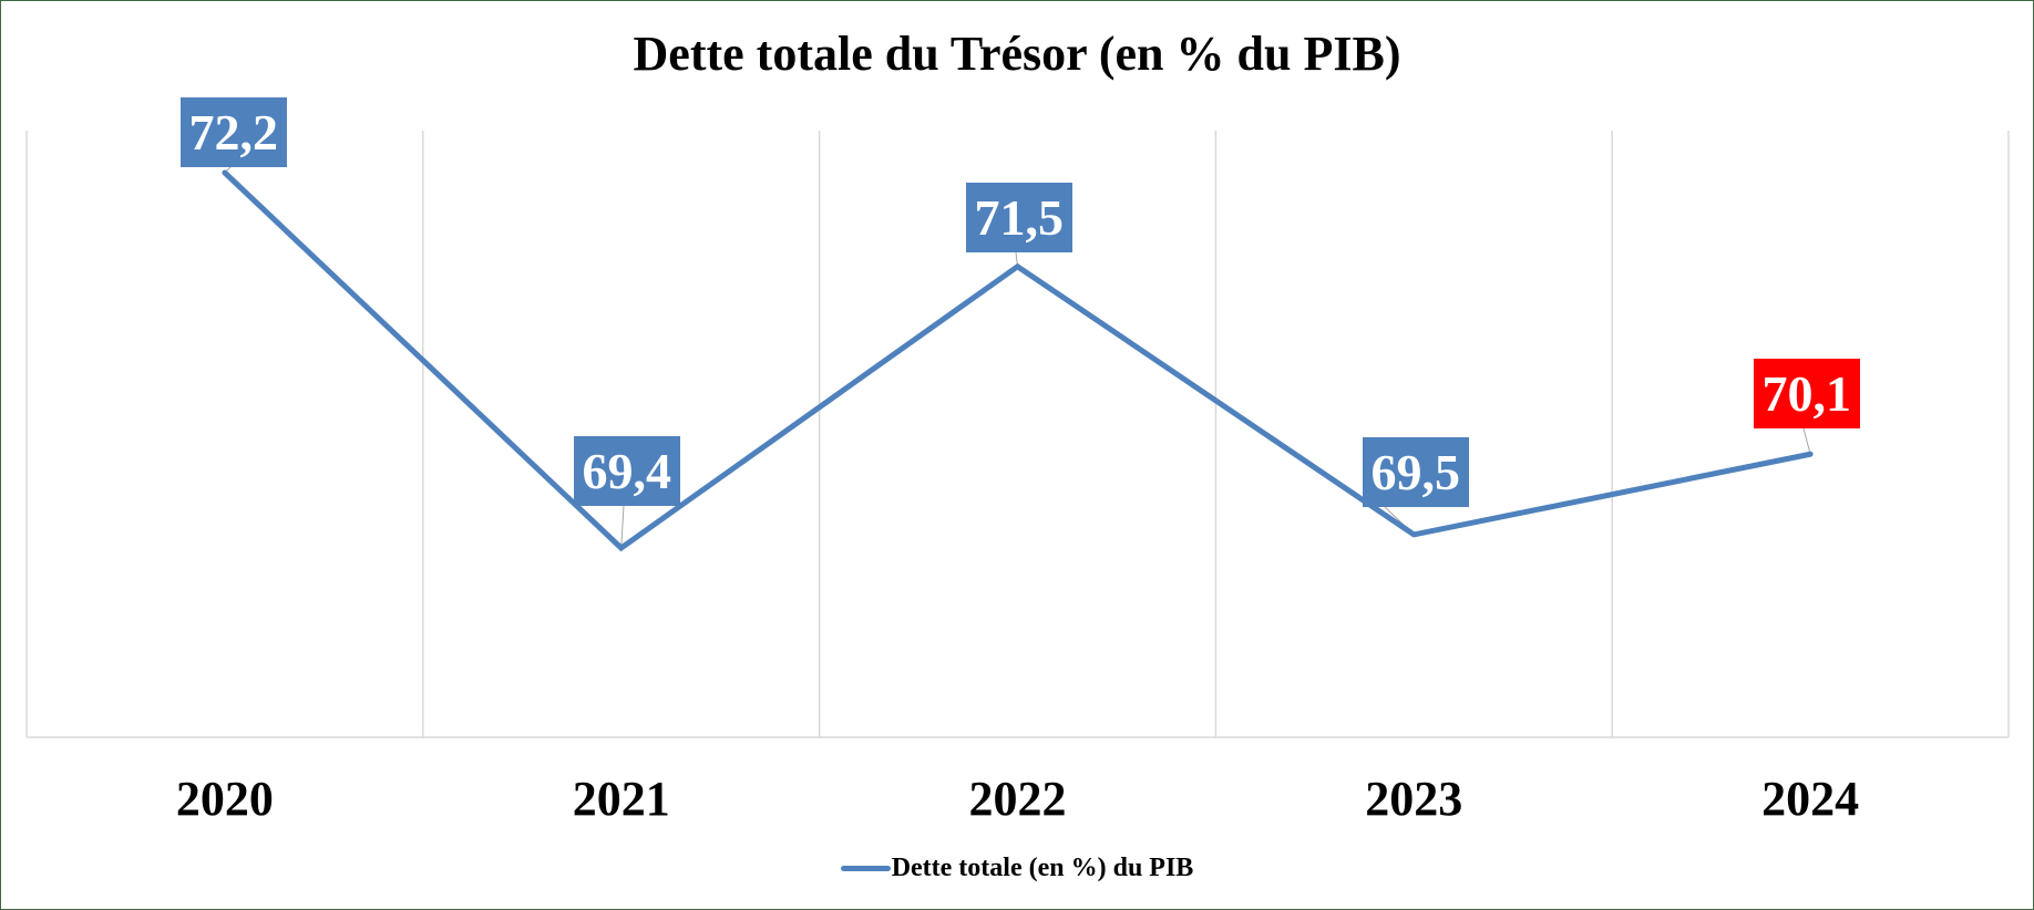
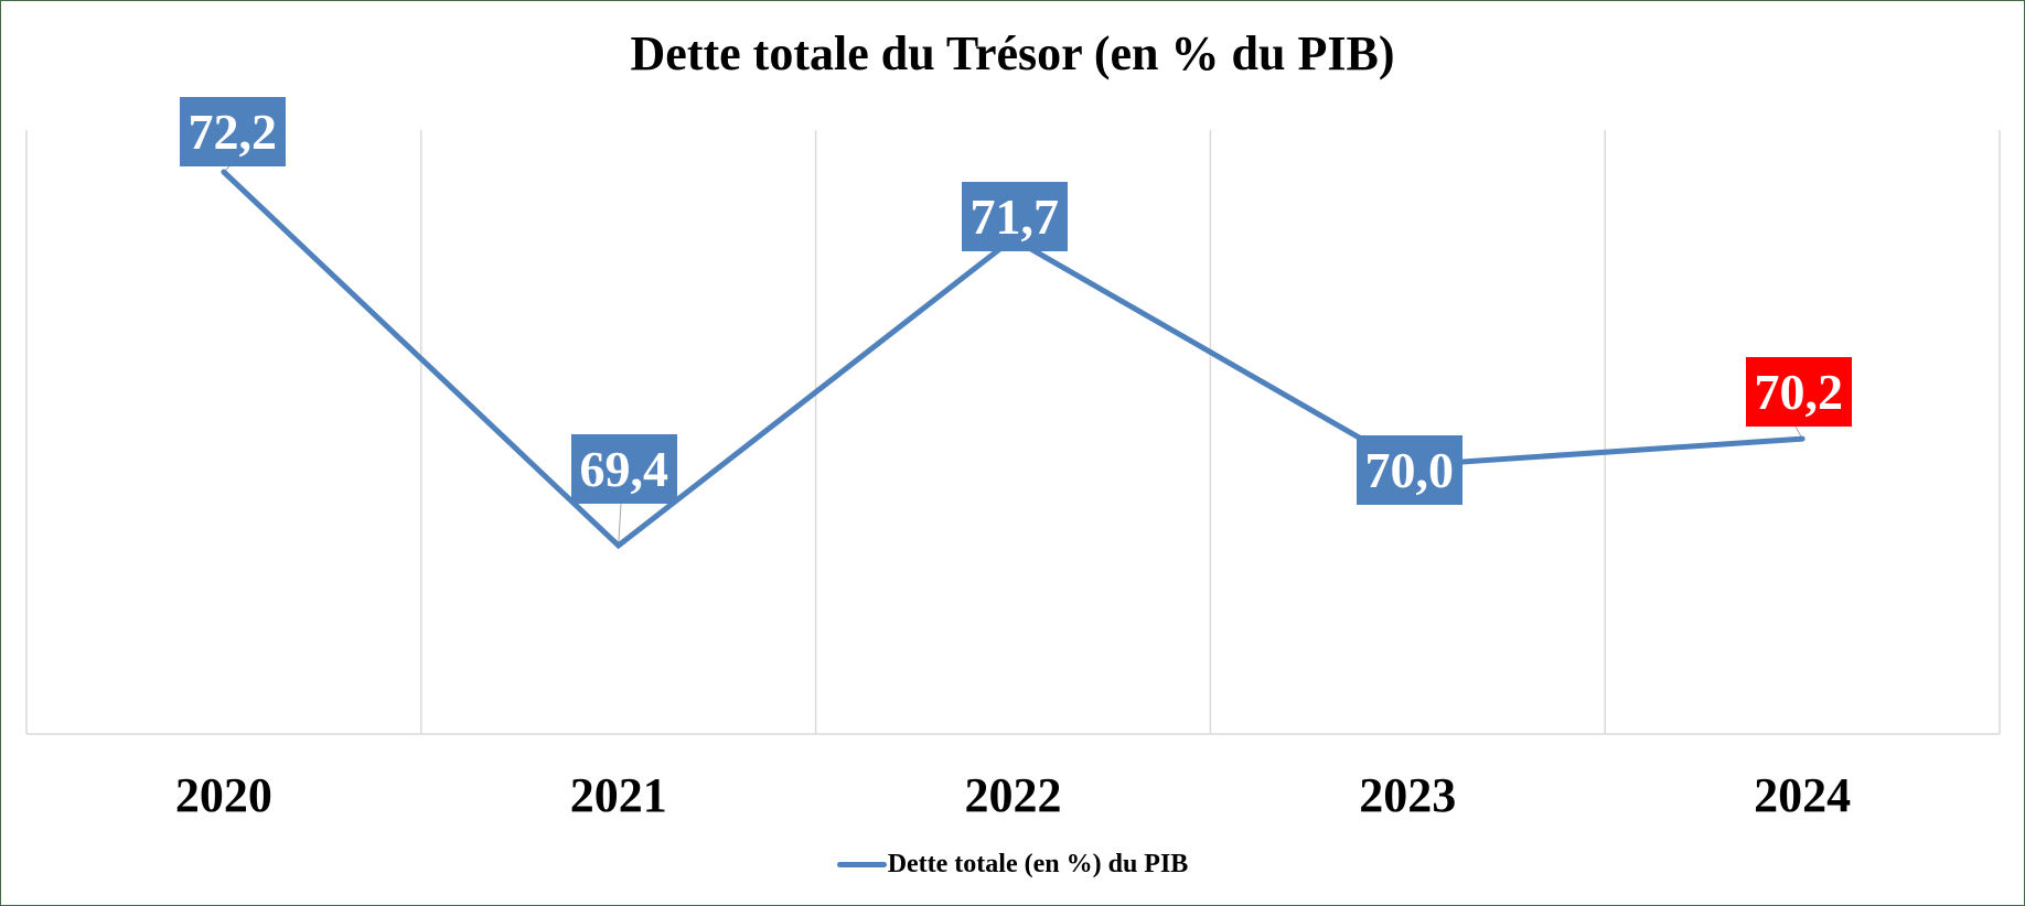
2022: 71,5 -> 71,7
2023: 69,5 -> 70,0
2024: 70,1 -> 70,2
